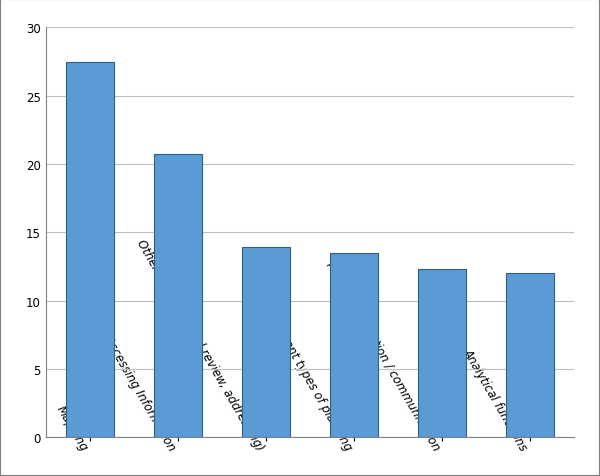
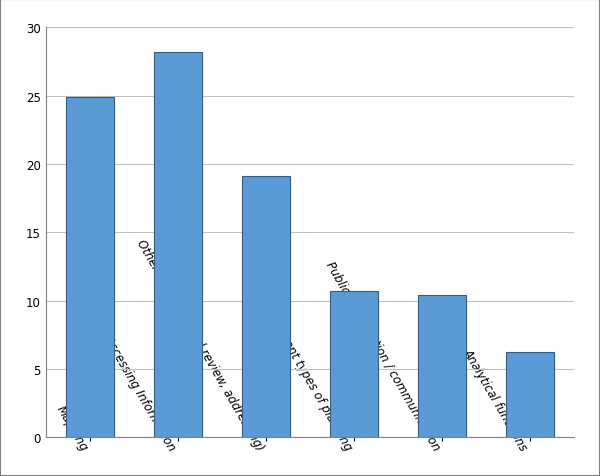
Mapping: 27.5 -> 24.9
Accessing Information: 20.7 -> 28.2
Other (e.g., proposal review, addressing): 13.9 -> 19.1
Different types of planning: 13.5 -> 10.7
Public participation / communication: 12.3 -> 10.4
Analytical functions: 12.0 -> 6.2
